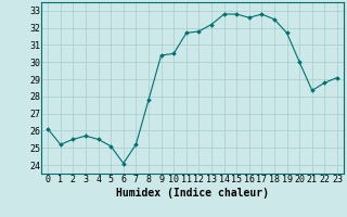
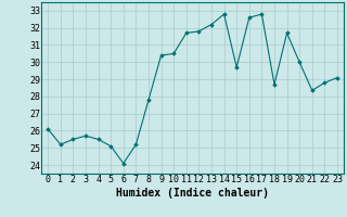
15: 32.8 -> 29.7
18: 32.5 -> 28.7
